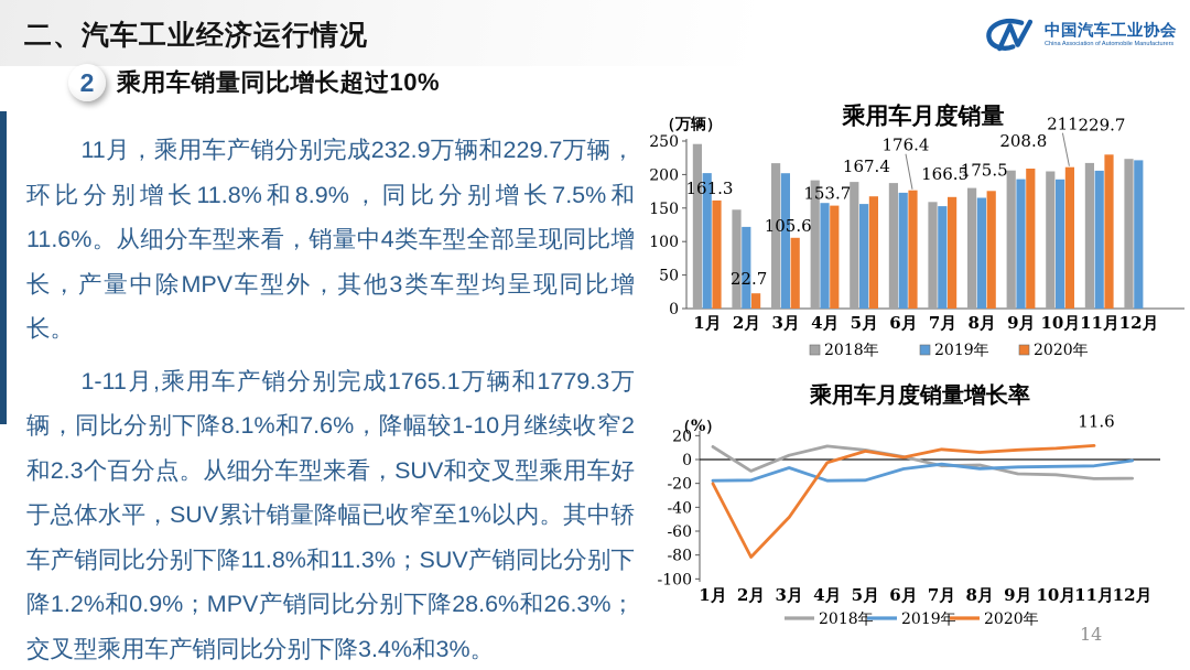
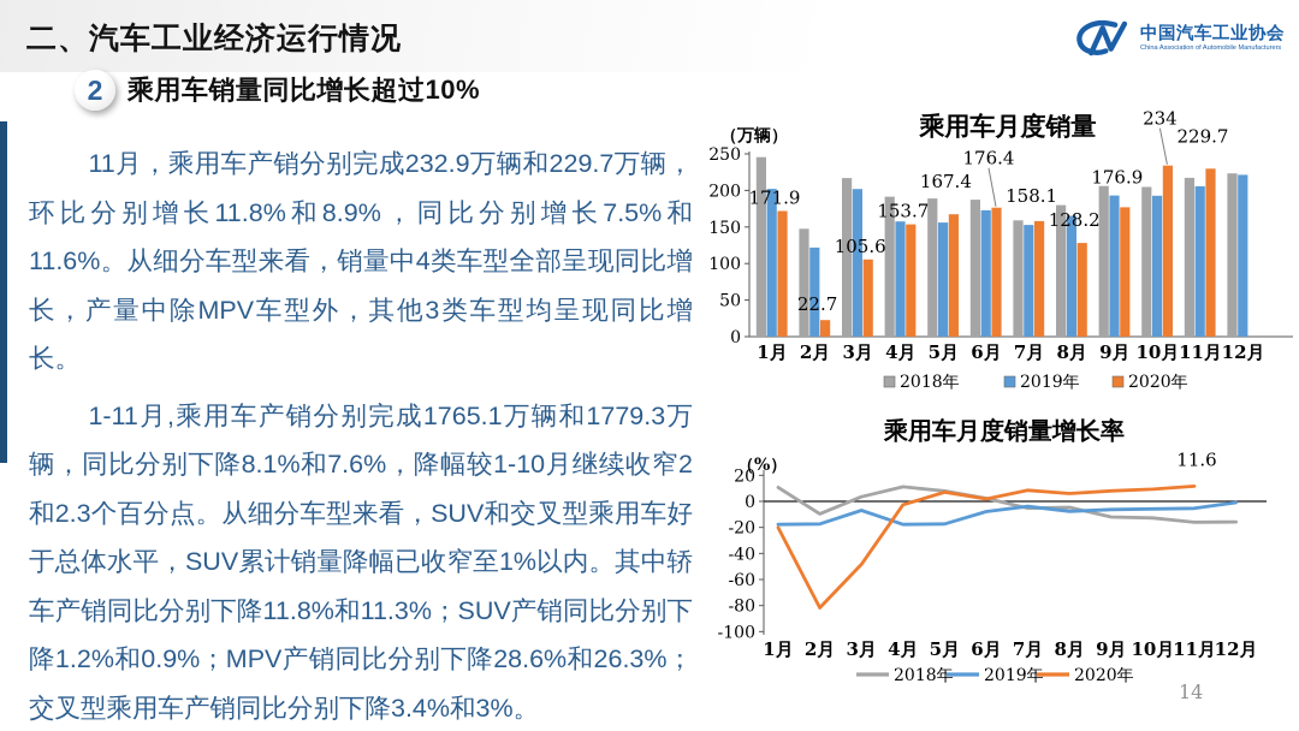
乘用车月度销量/2020年/1月: 161.3 -> 171.9
乘用车月度销量/2020年/7月: 166.5 -> 158.1
乘用车月度销量/2020年/8月: 175.5 -> 128.2
乘用车月度销量/2020年/9月: 208.8 -> 176.9
乘用车月度销量/2020年/10月: 211 -> 234
